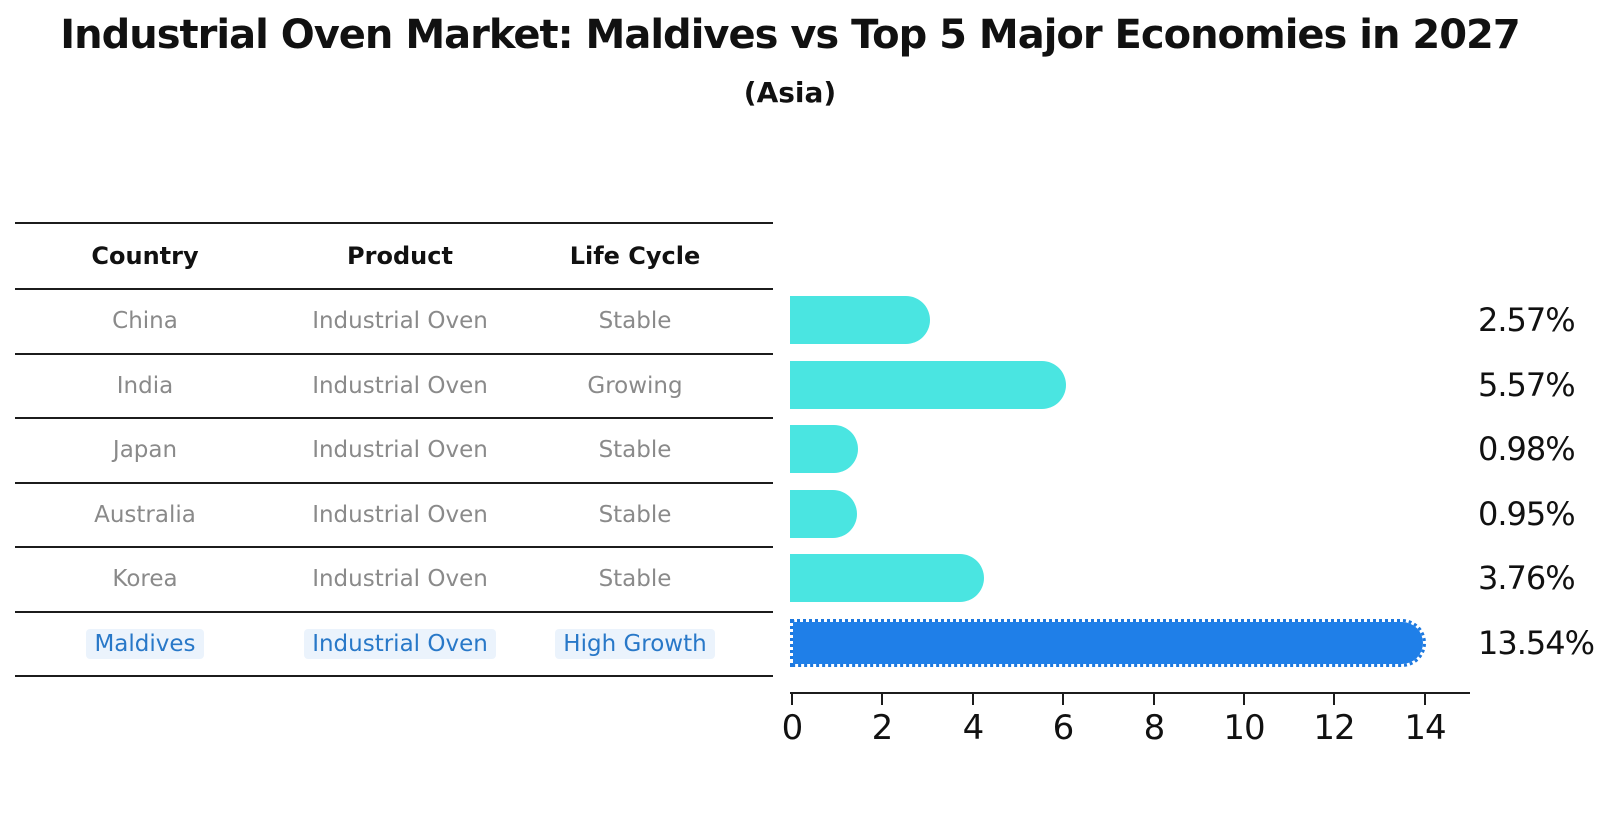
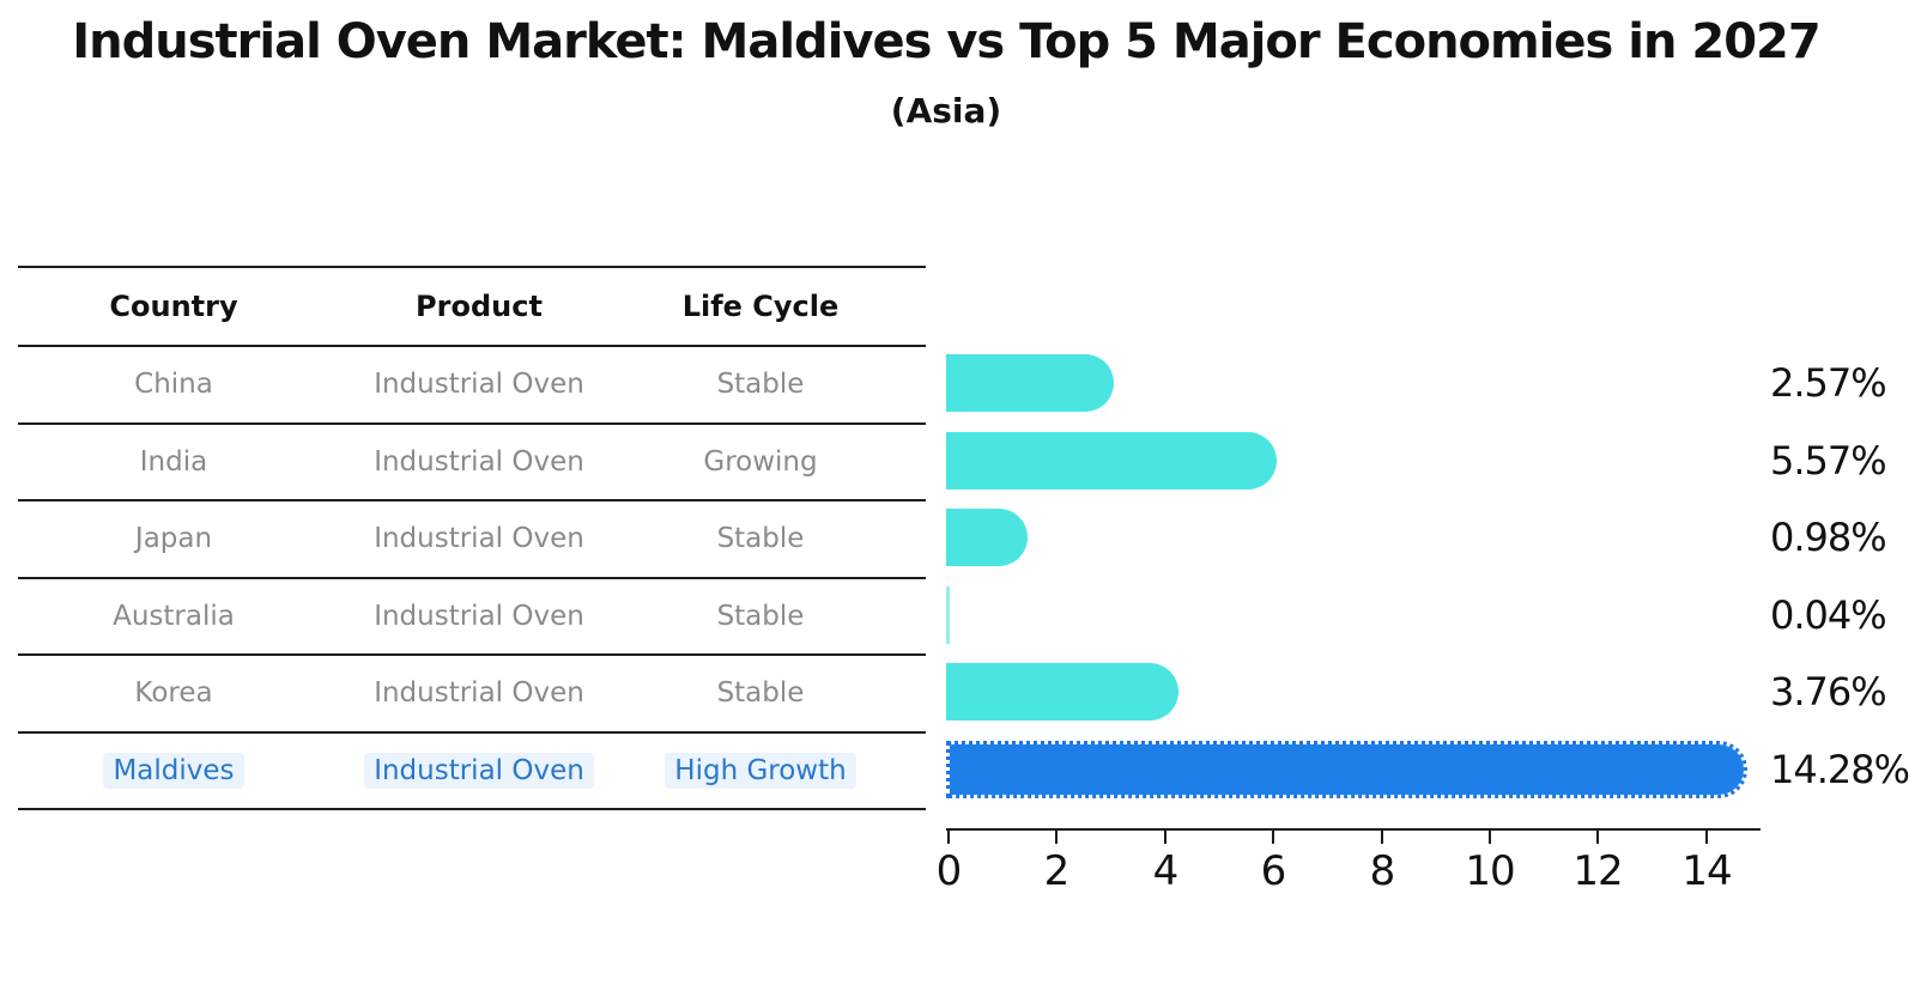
Australia: 0.95% -> 0.04%
Maldives: 13.54% -> 14.28%
